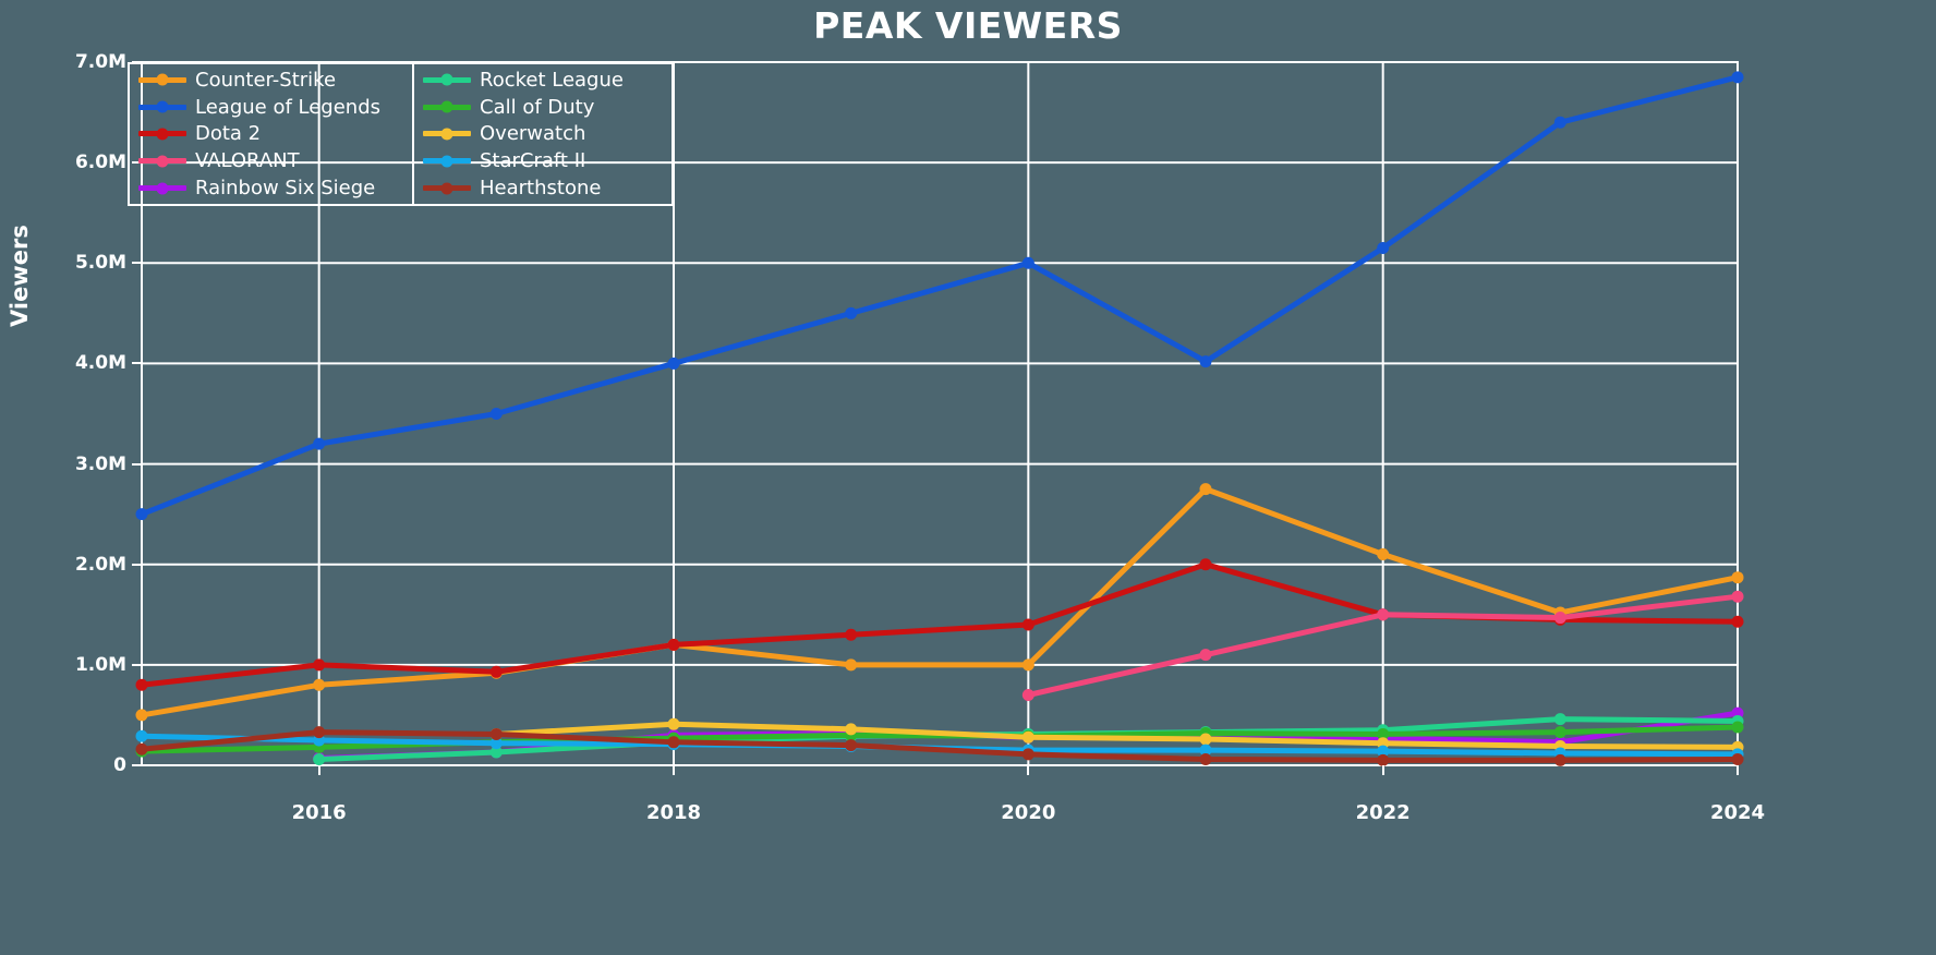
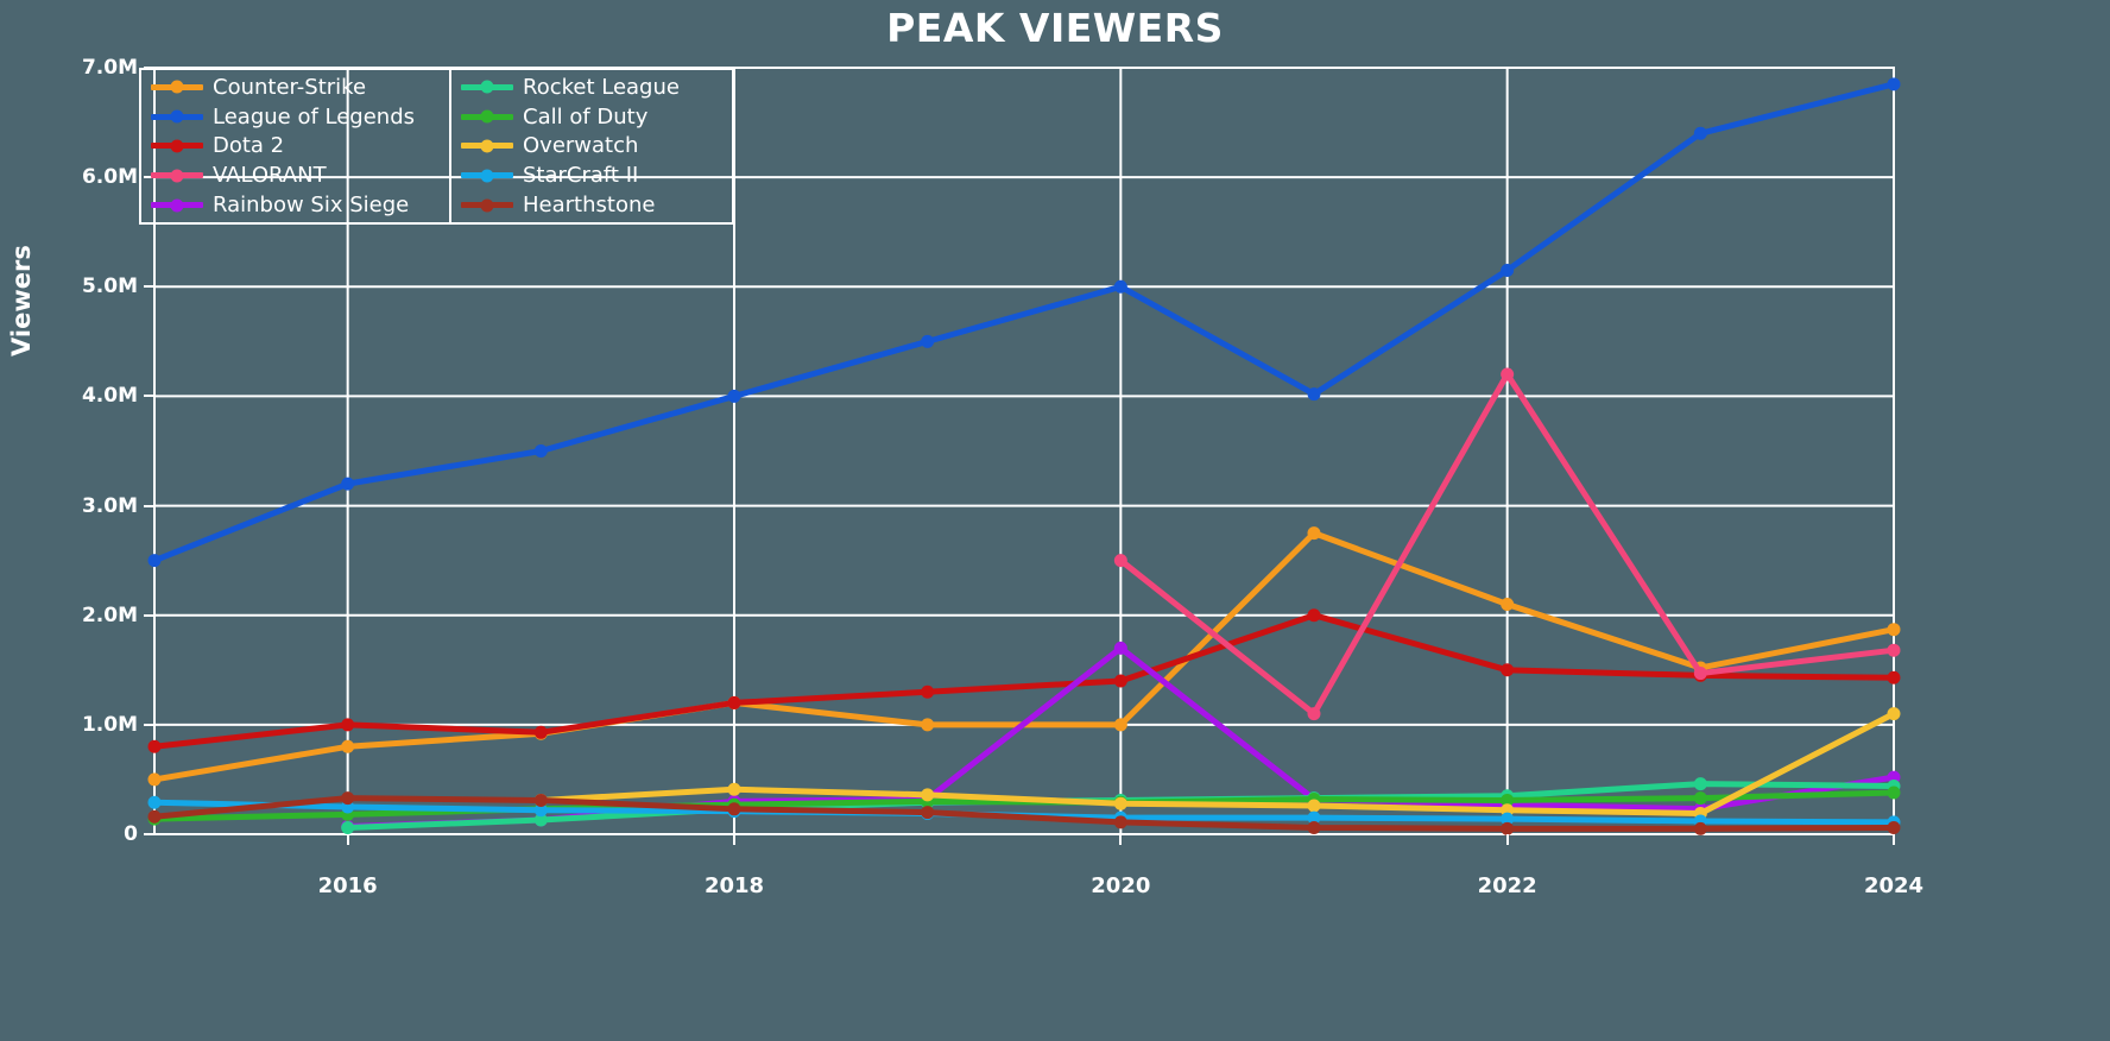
VALORANT/2020: 0.7M -> 2.5M
Rainbow Six Siege/2020: 0.3M -> 1.7M
VALORANT/2022: 1.5M -> 4.2M
Overwatch/2024: 0.2M -> 1.1M
